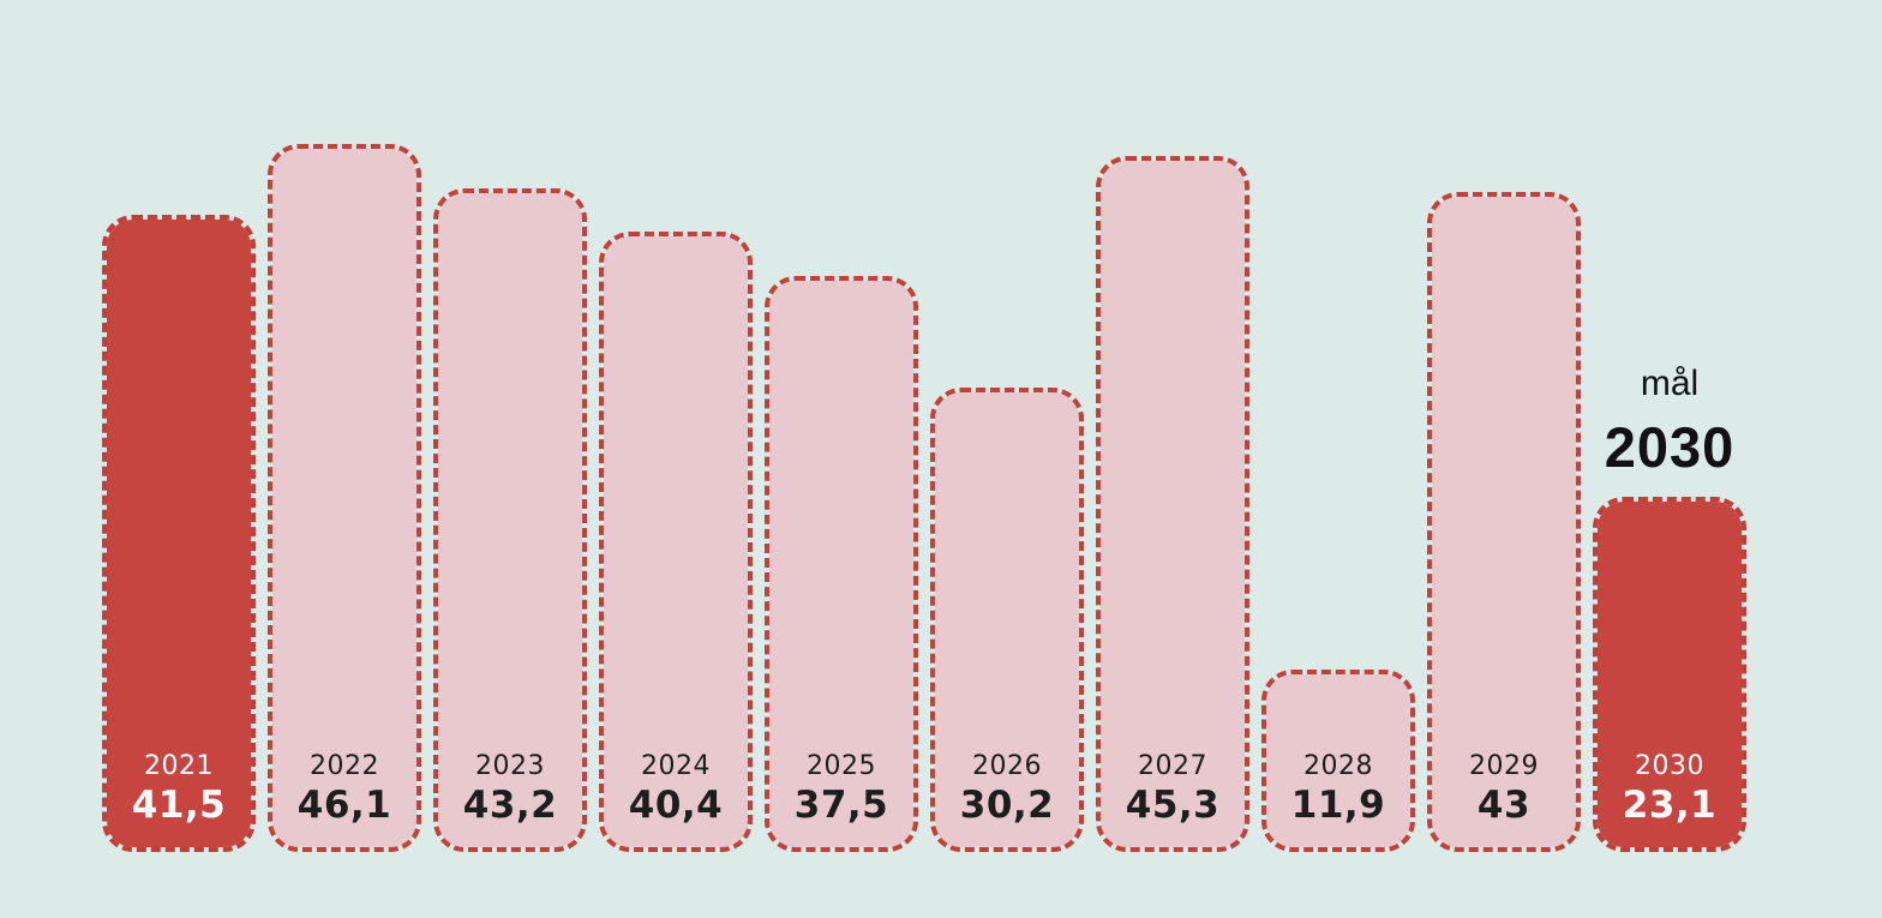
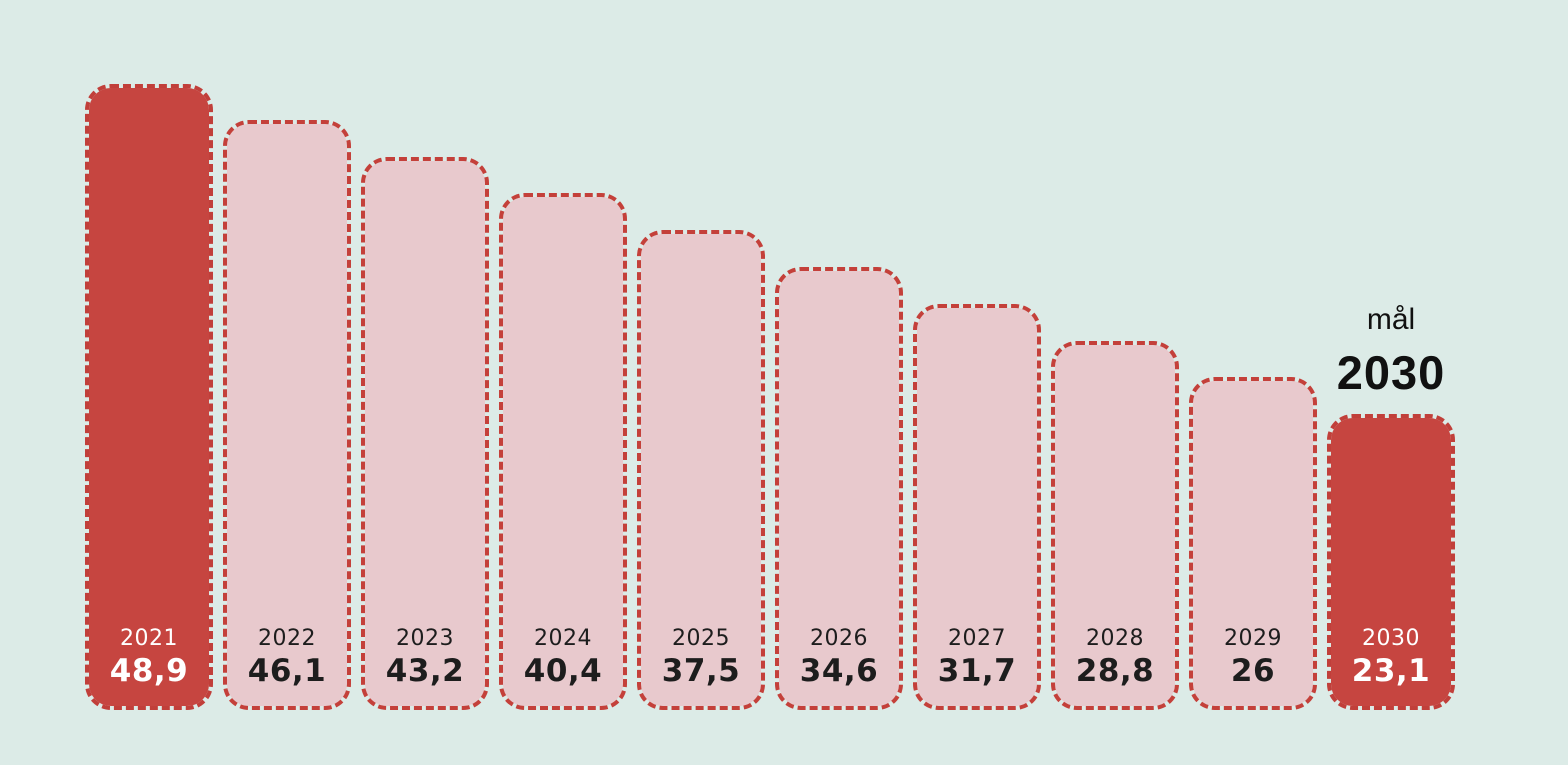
2021: 41,5 -> 48,9
2026: 30,2 -> 34,6
2027: 45,3 -> 31,7
2028: 11,9 -> 28,8
2029: 43 -> 26
